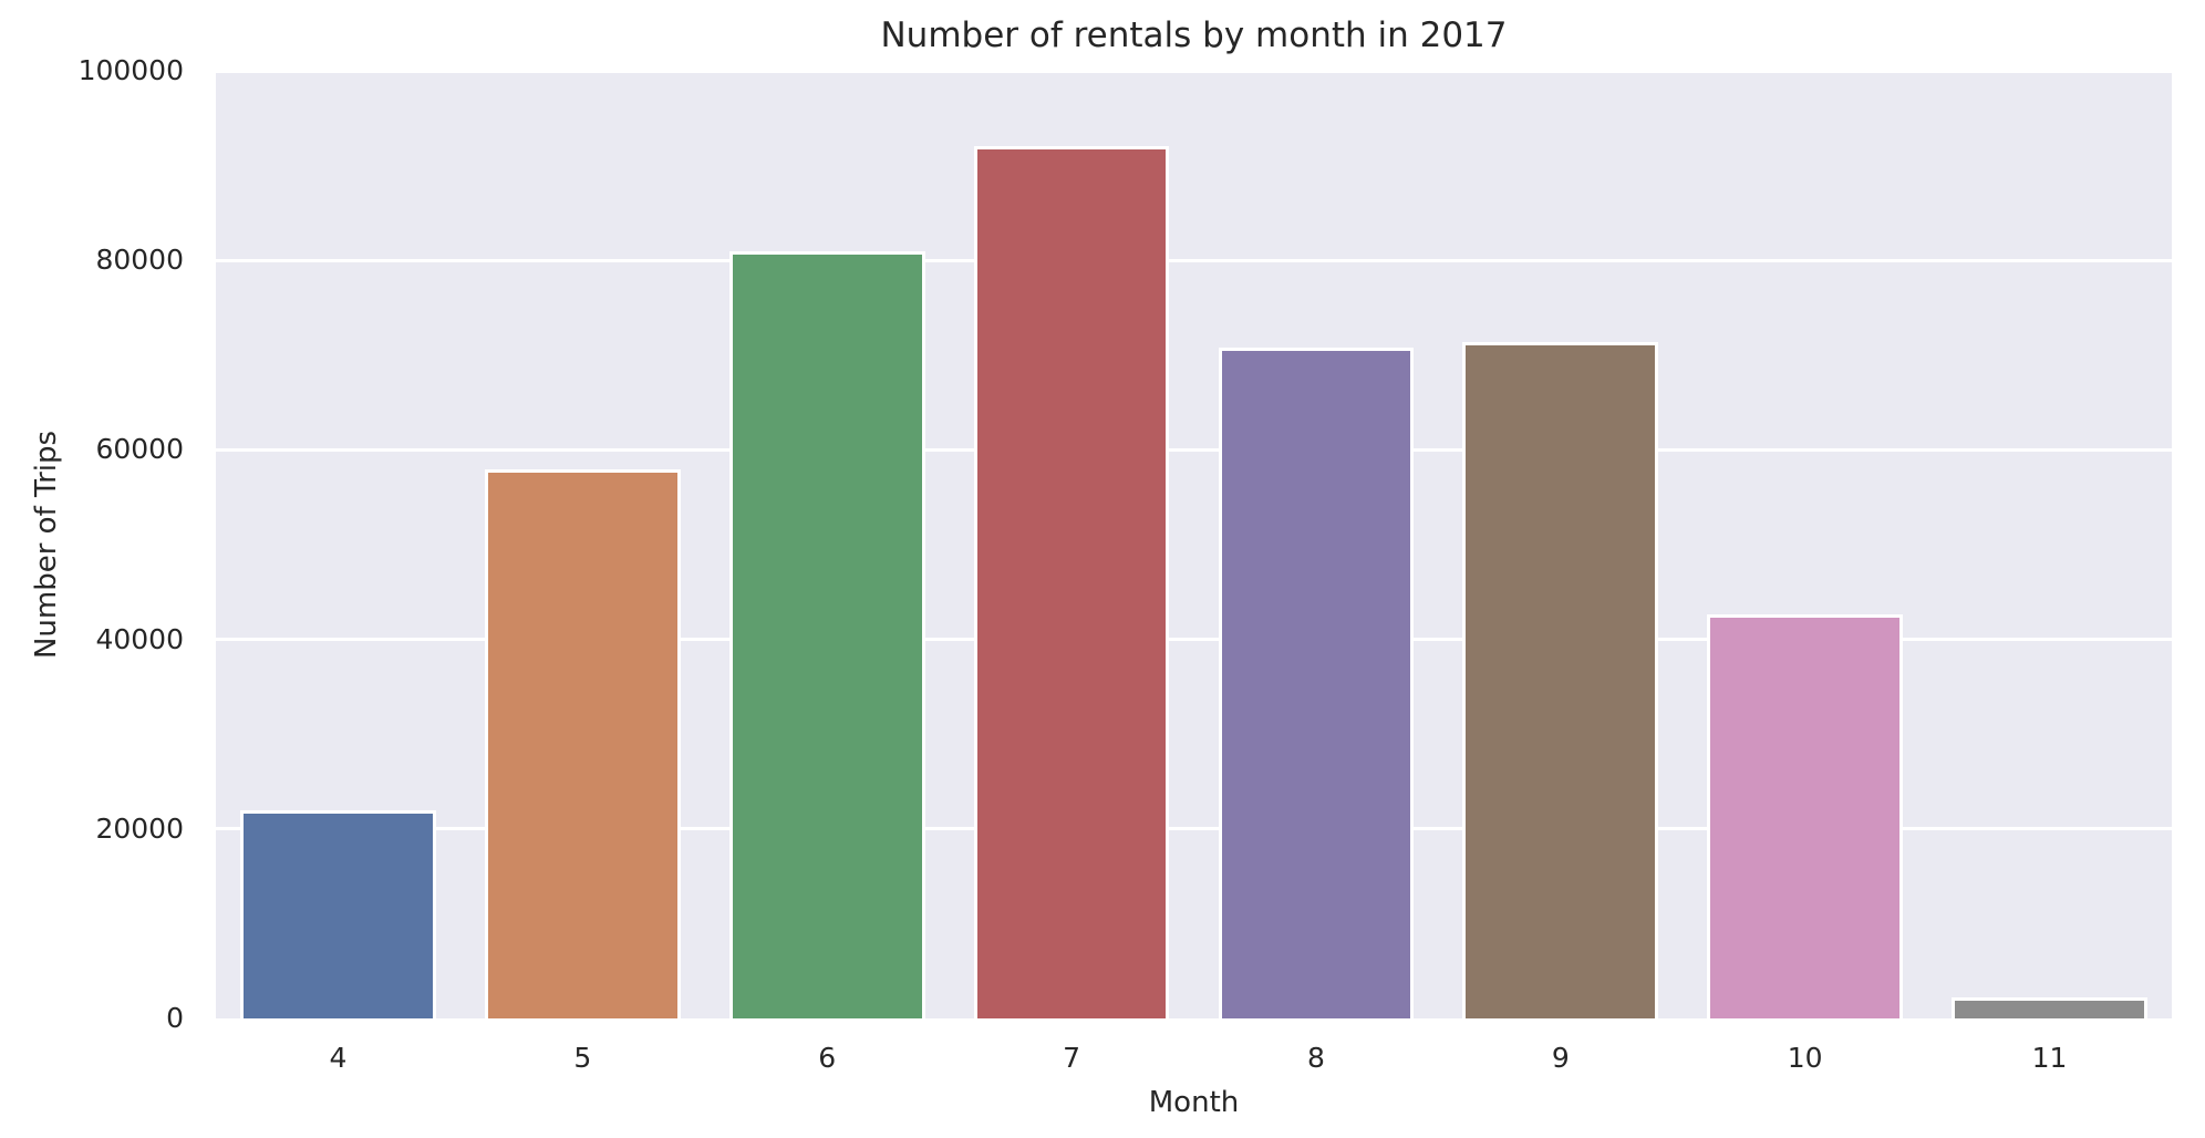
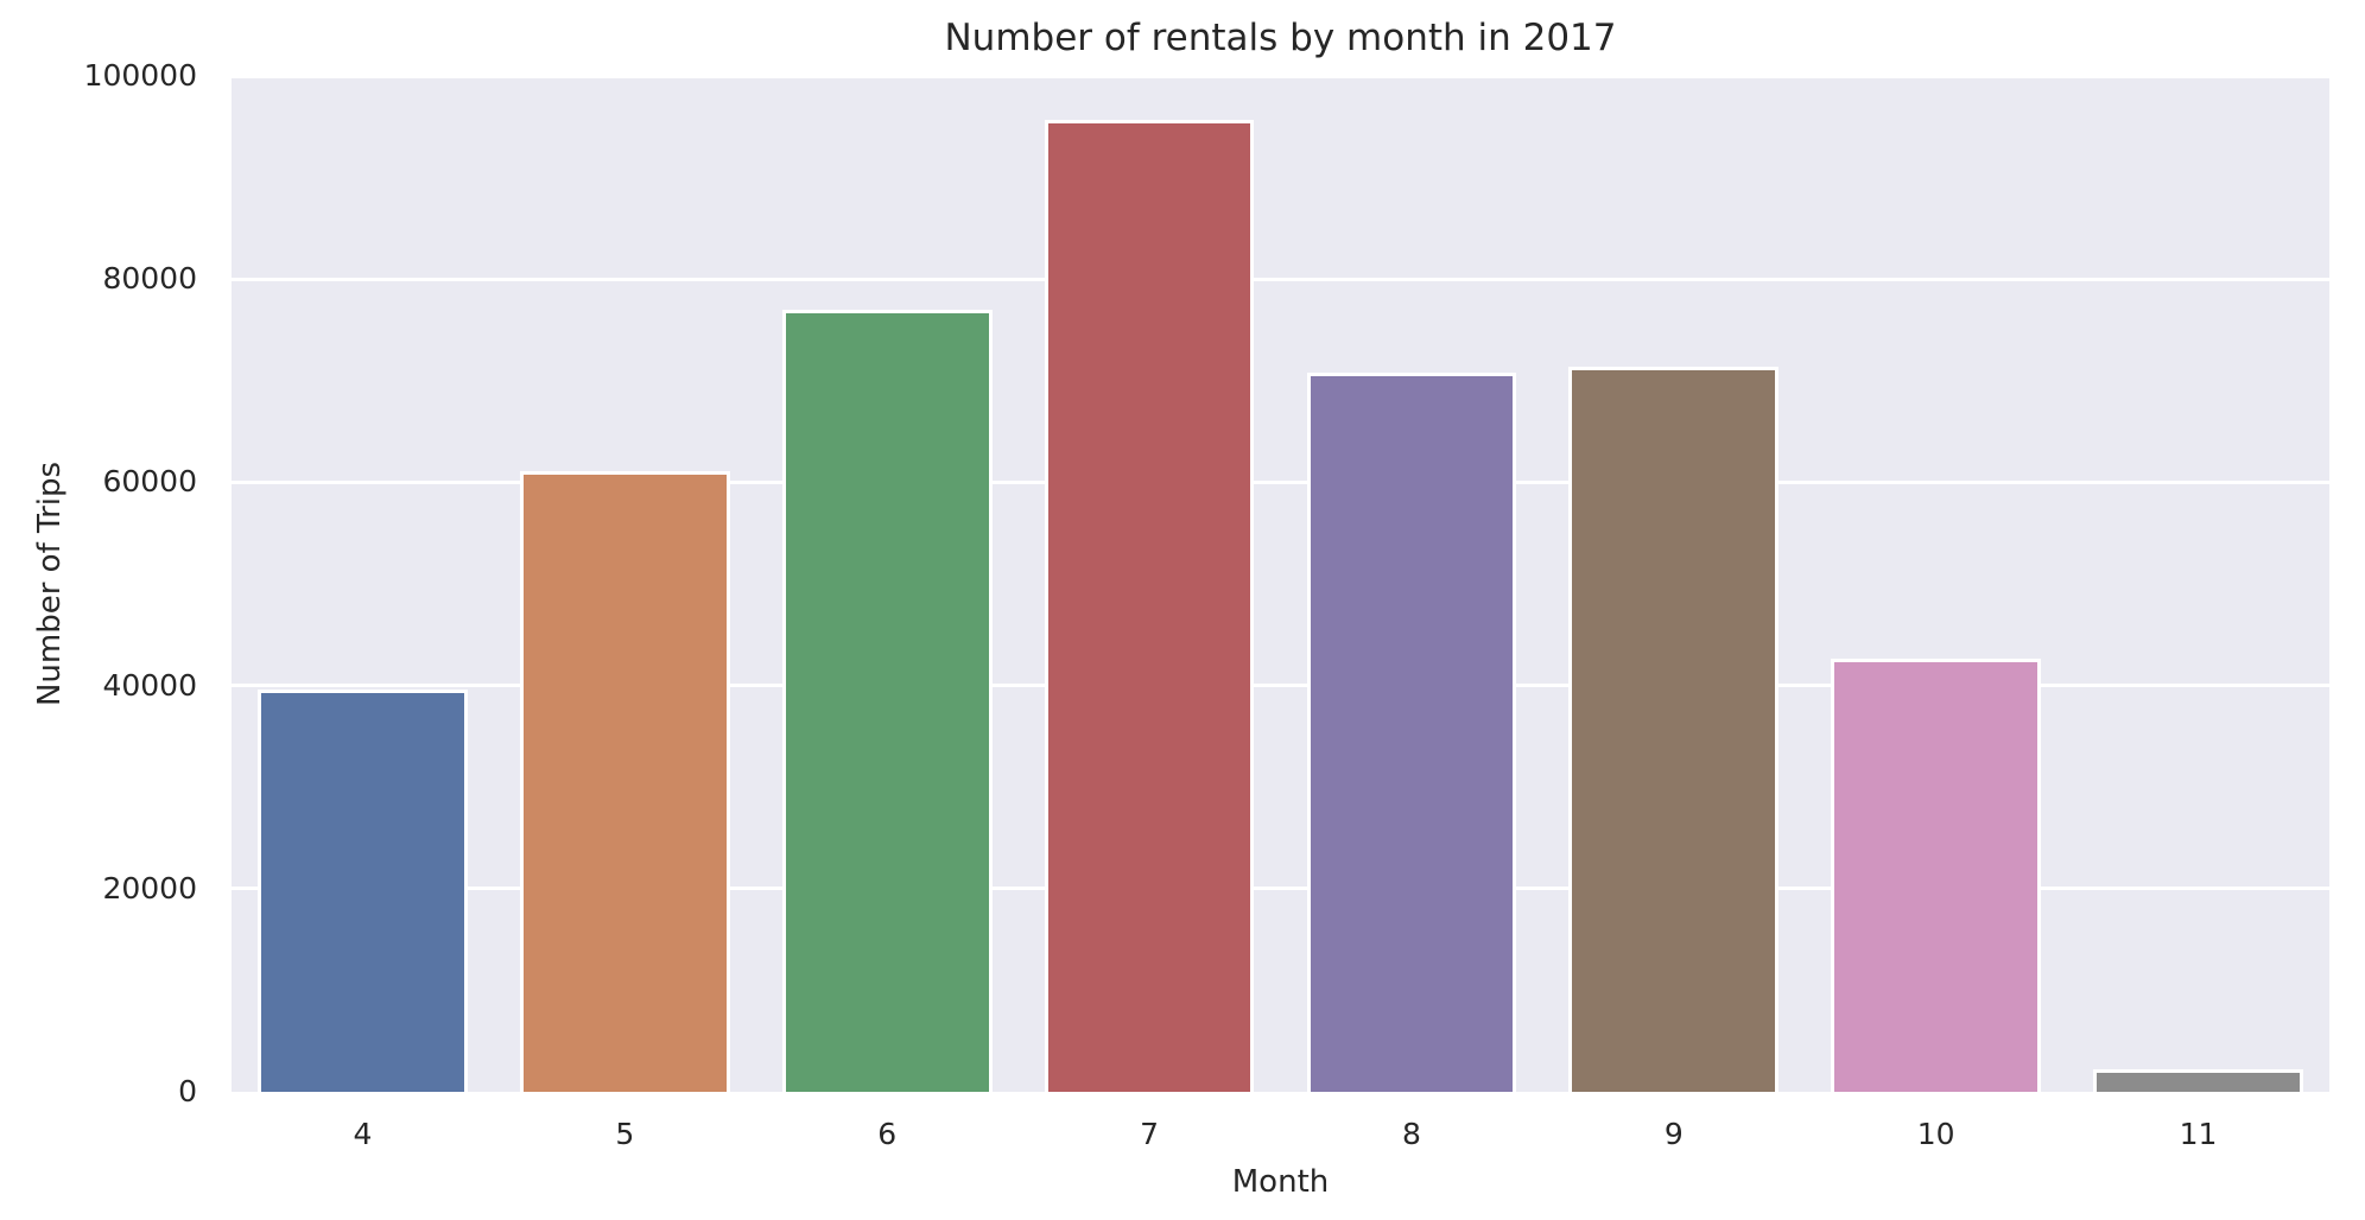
4: 22000 -> 40000
5: 58000 -> 61000
6: 81000 -> 77000
7: 92000 -> 96000
